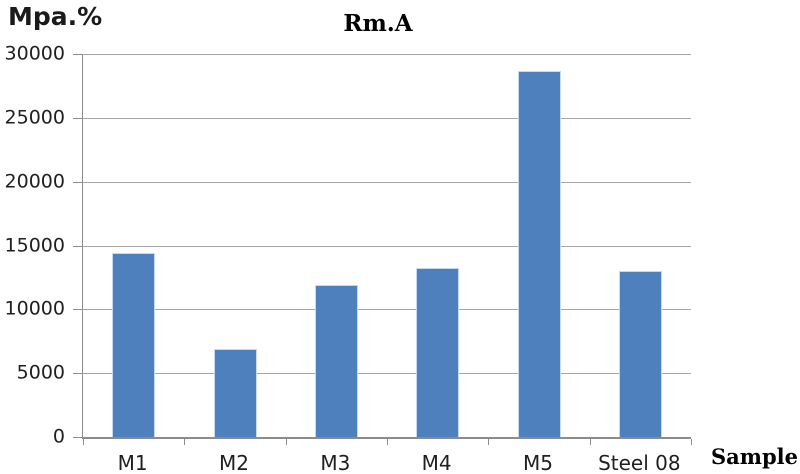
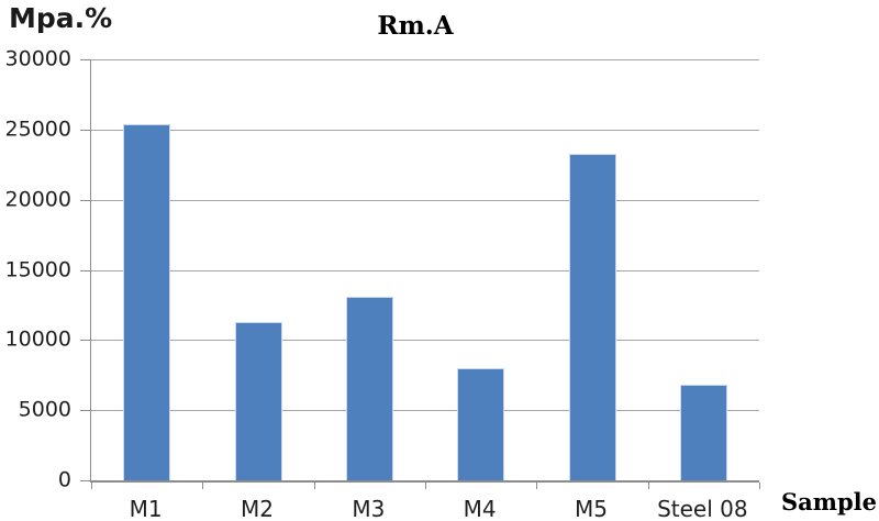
M1: 14400 -> 25400
M2: 6900 -> 11300
M3: 11900 -> 13100
M4: 13200 -> 8000
M5: 28700 -> 23300
Steel 08: 13000 -> 6800
